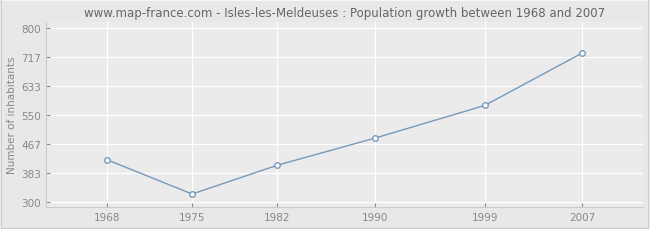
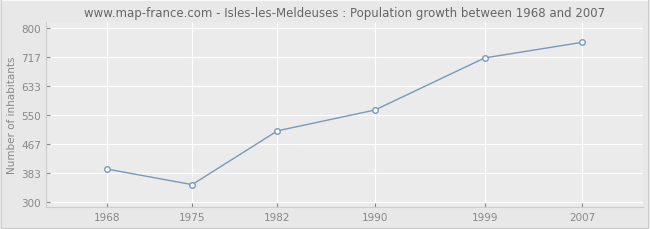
1968: 422 -> 395
1975: 323 -> 350
1982: 406 -> 505
1990: 484 -> 565
1999: 578 -> 715
2007: 729 -> 760
